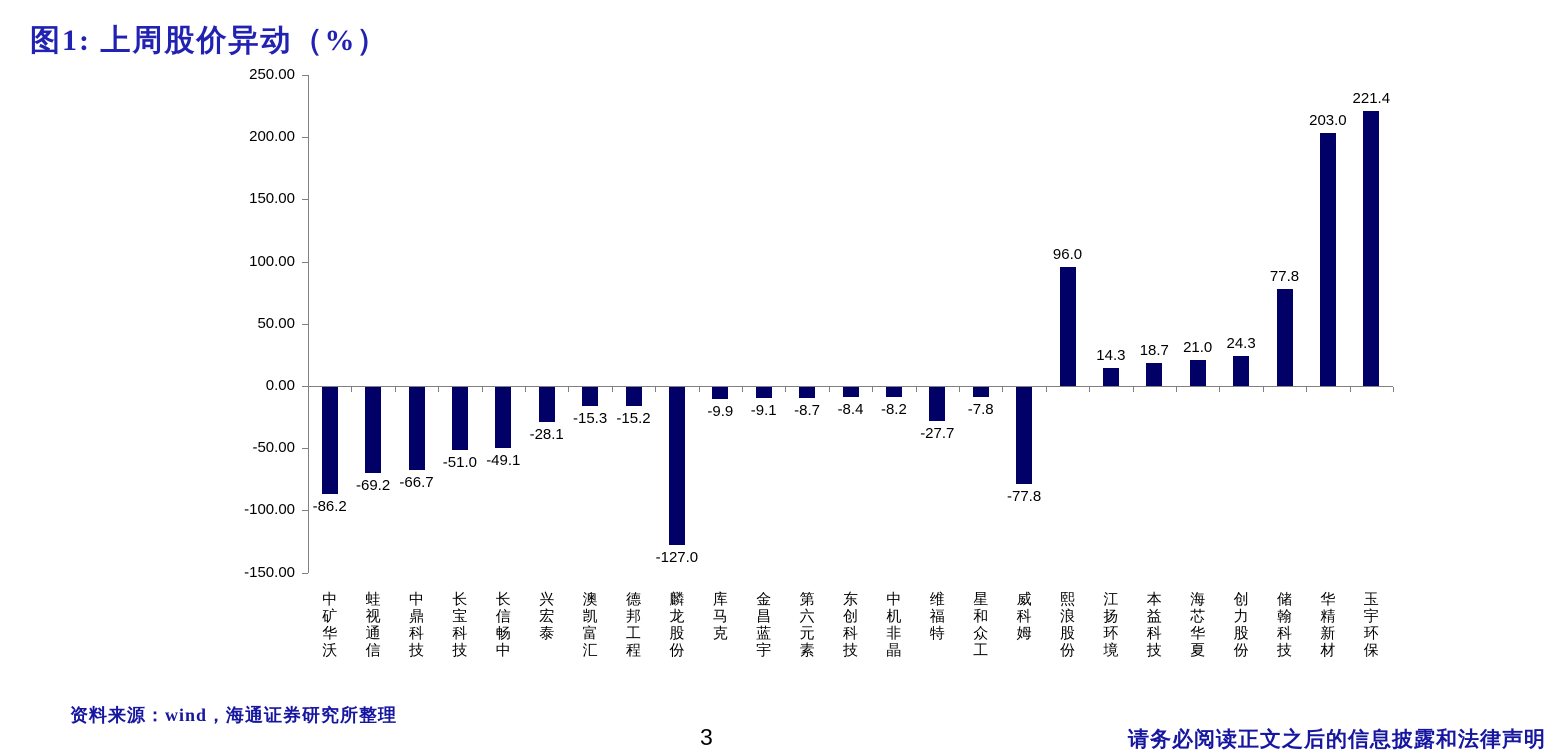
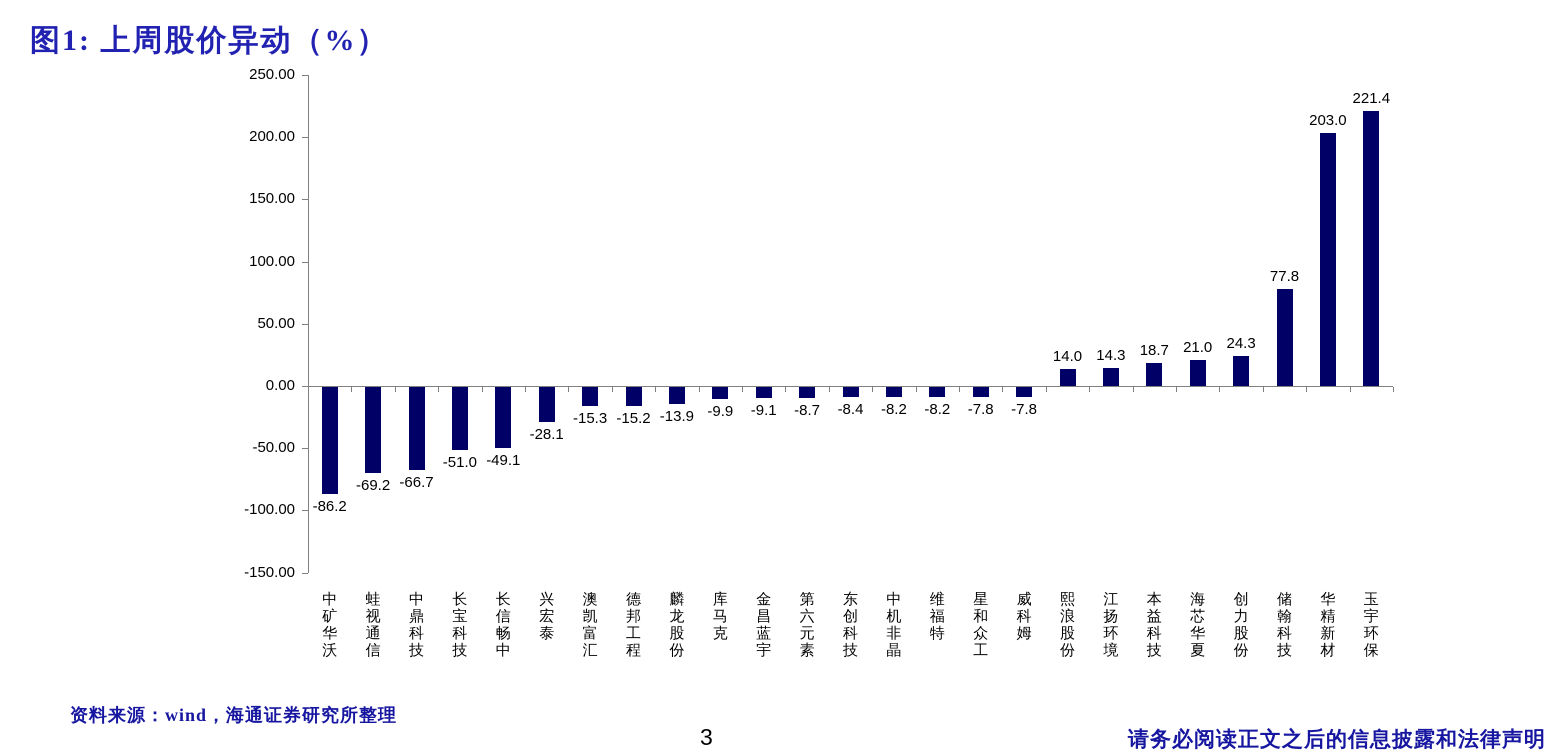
麟龙股份: -127.0 -> -13.9
维福特: -27.7 -> -8.2
威科姆: -77.8 -> -7.8
熙浪股份: 96.0 -> 14.0
